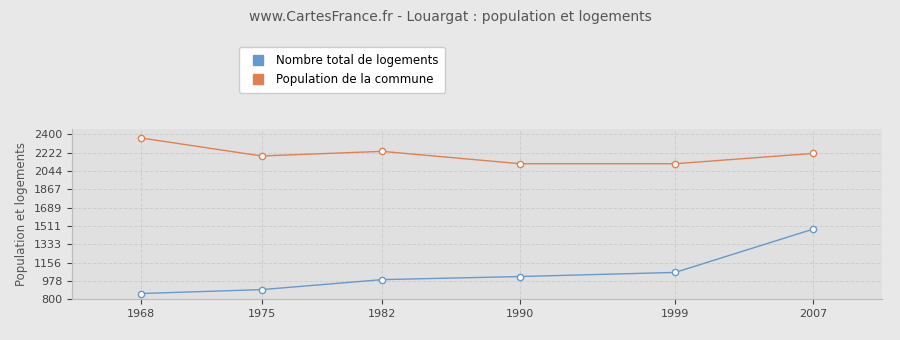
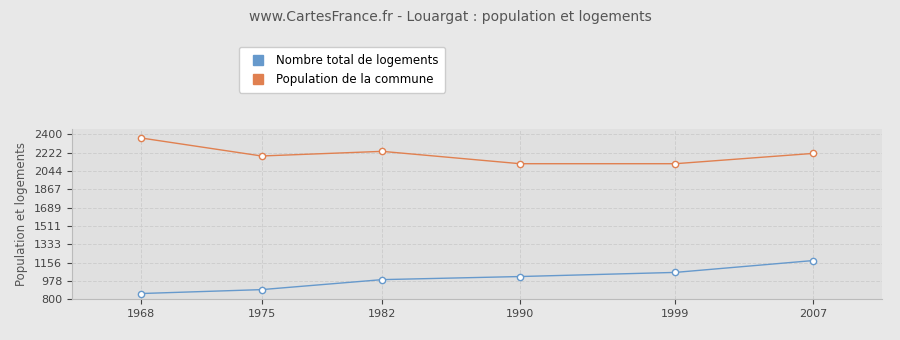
Nombre total de logements/2007: 1480 -> 1180
